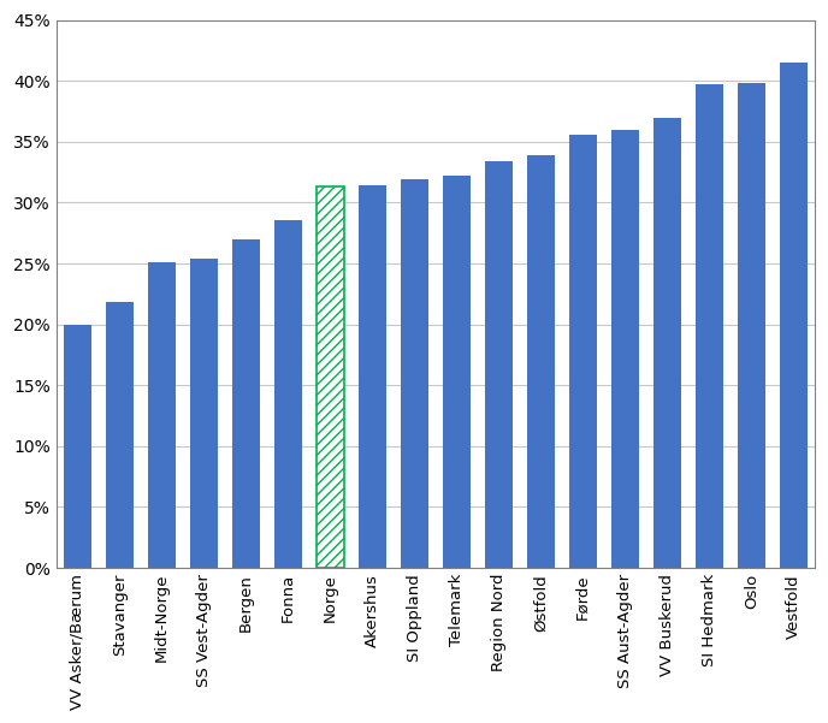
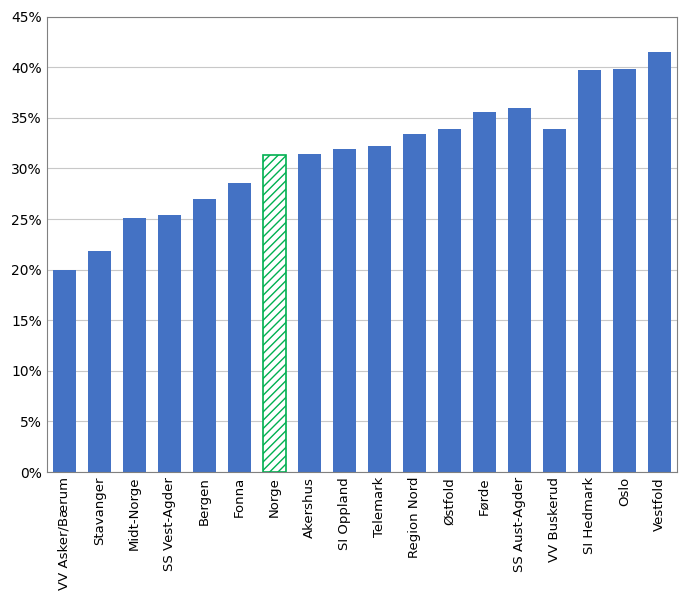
VV Buskerud: 37.0% -> 33.9%
